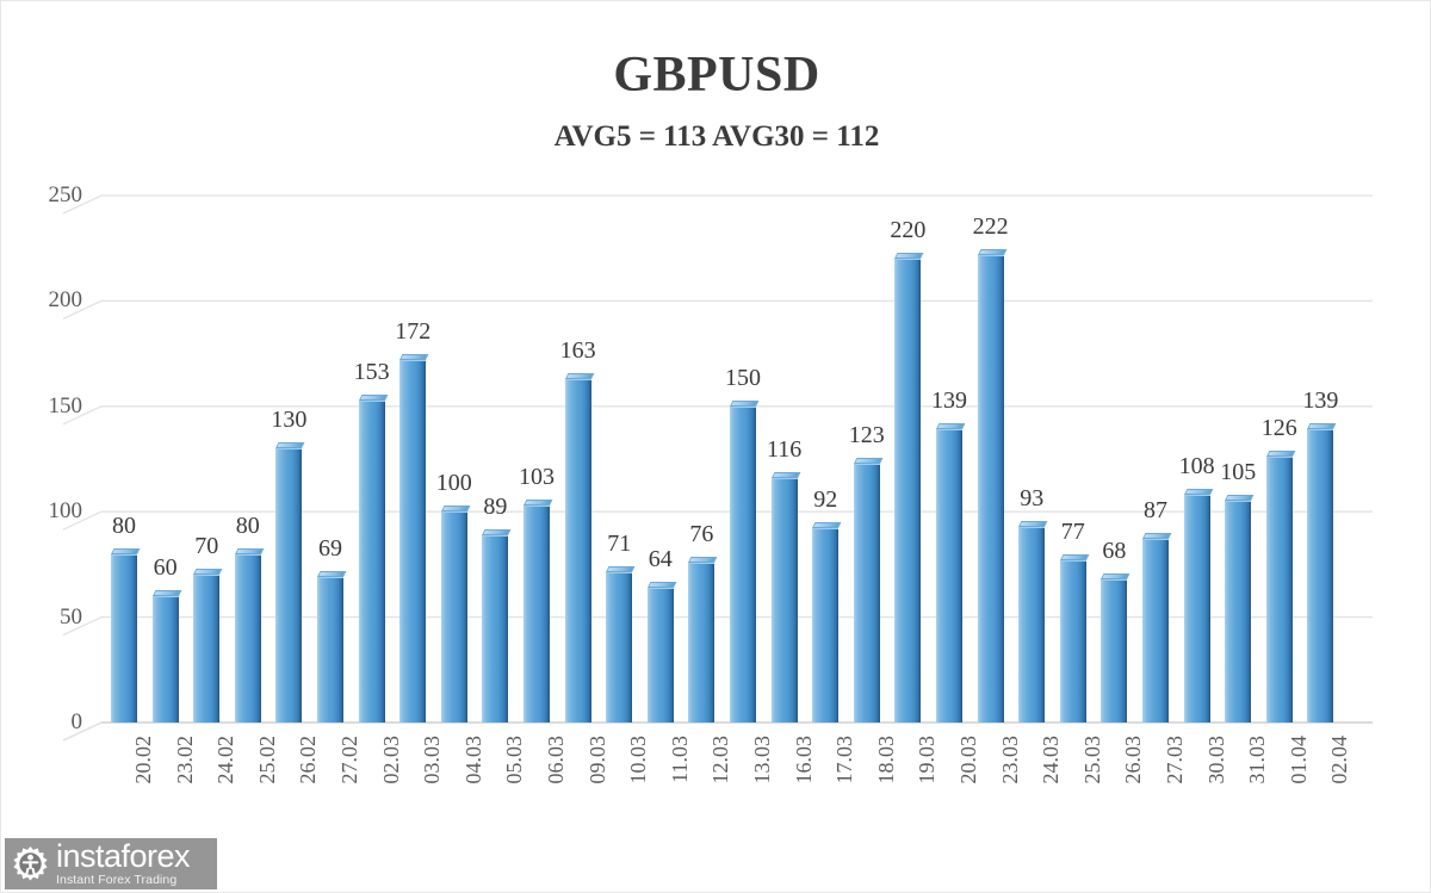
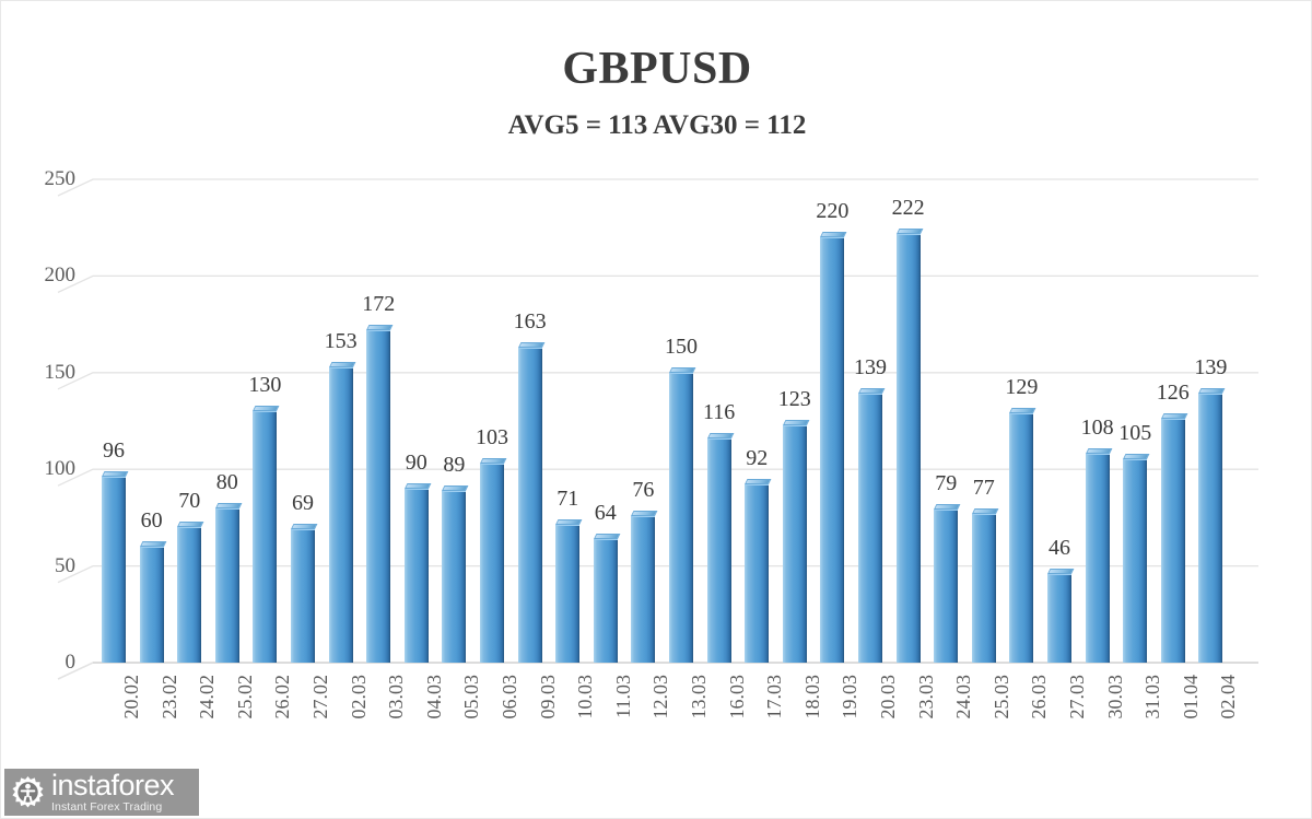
20.02: 80 -> 96
04.03: 100 -> 90
24.03: 93 -> 79
26.03: 68 -> 129
27.03: 87 -> 46
